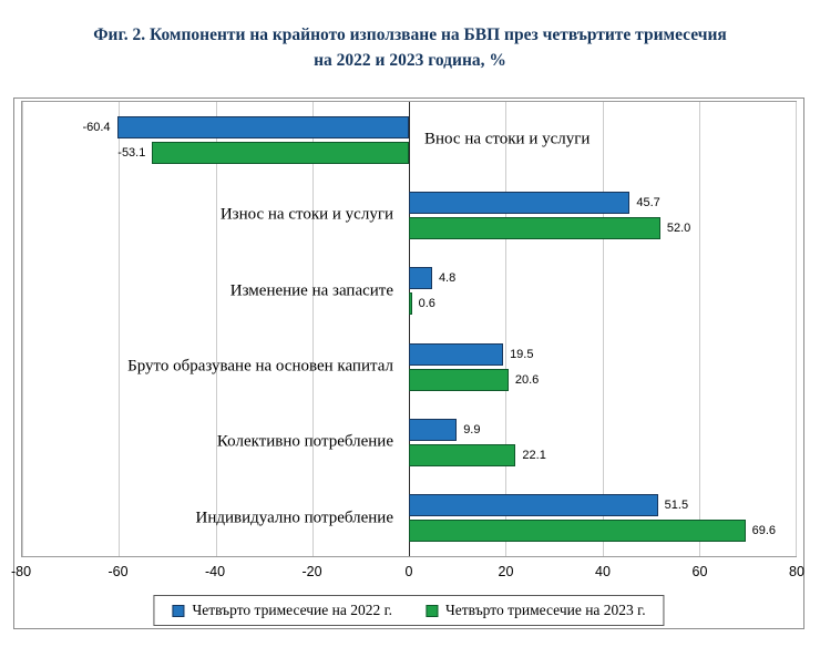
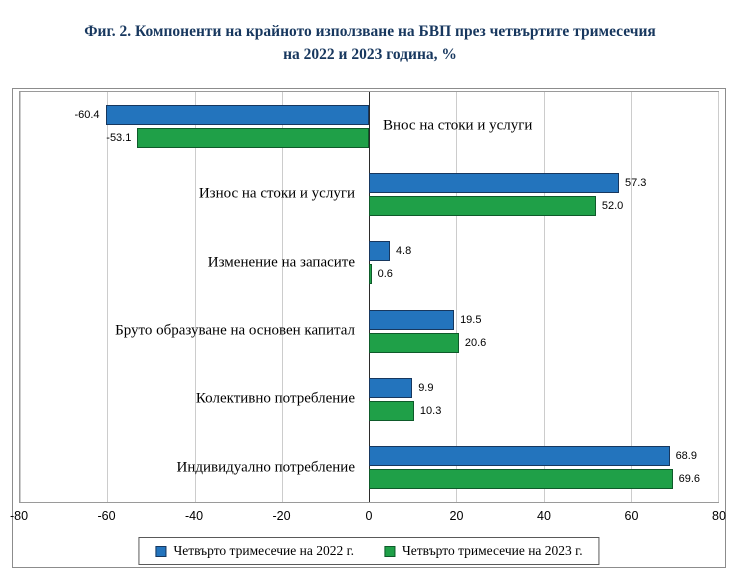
Четвърто тримесечие на 2022 г./Износ на стоки и услуги: 45.7 -> 57.3
Четвърто тримесечие на 2023 г./Колективно потребление: 22.1 -> 10.3
Четвърто тримесечие на 2022 г./Индивидуално потребление: 51.5 -> 68.9
